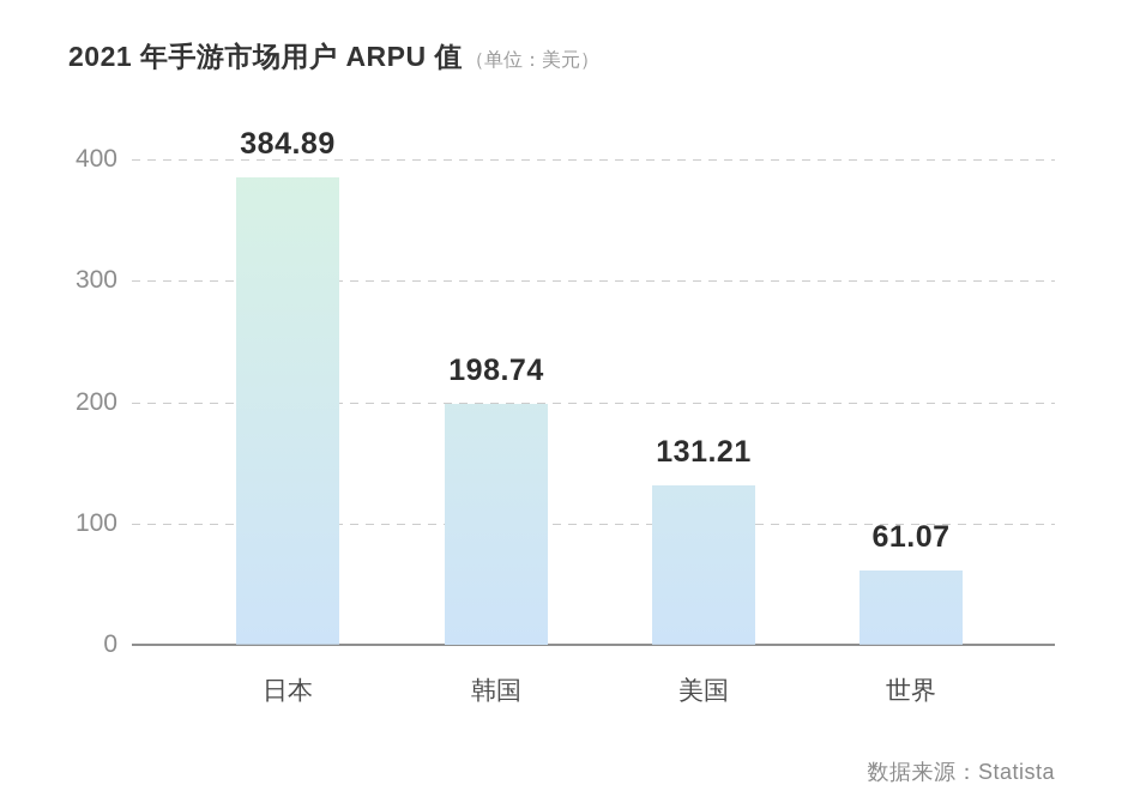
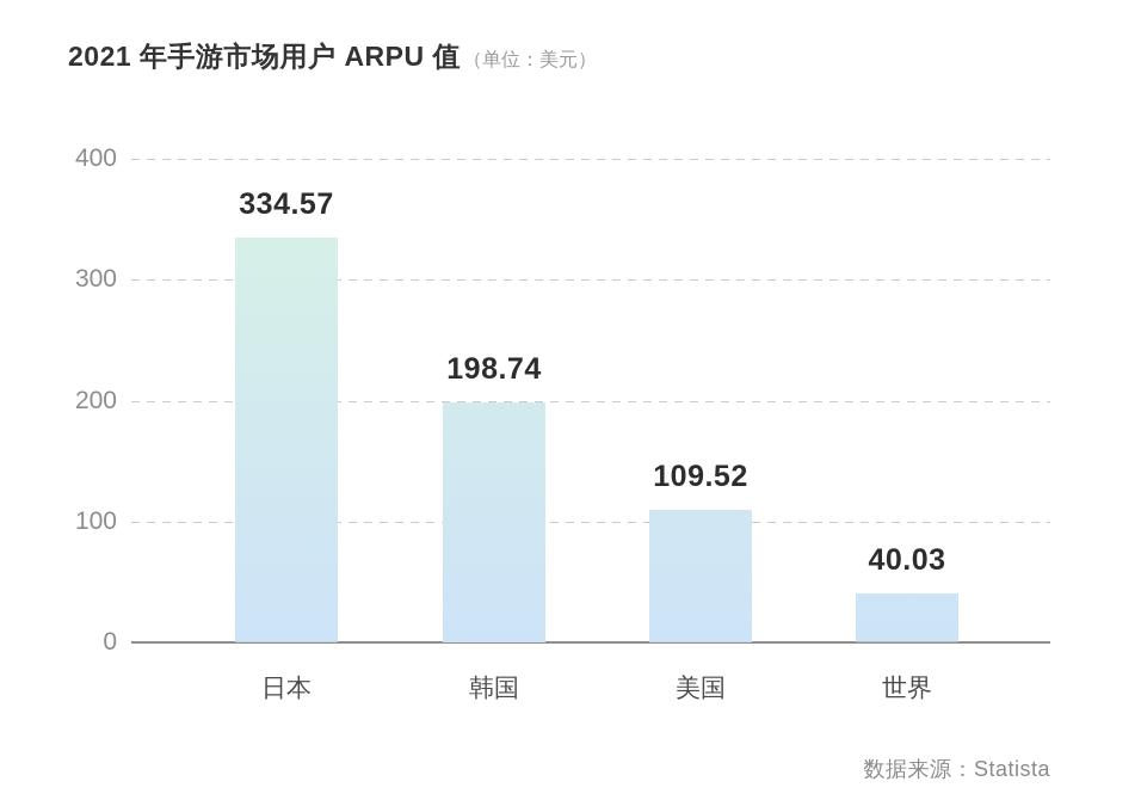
日本: 384.89 -> 334.57
美国: 131.21 -> 109.52
世界: 61.07 -> 40.03
